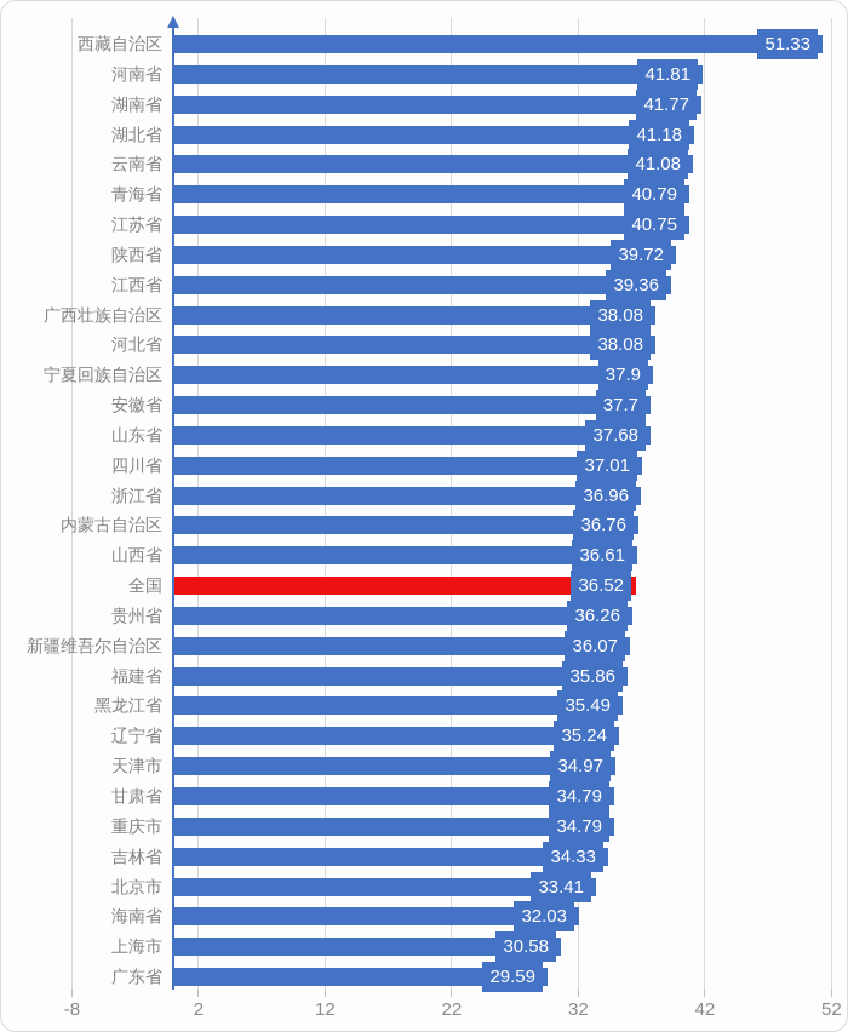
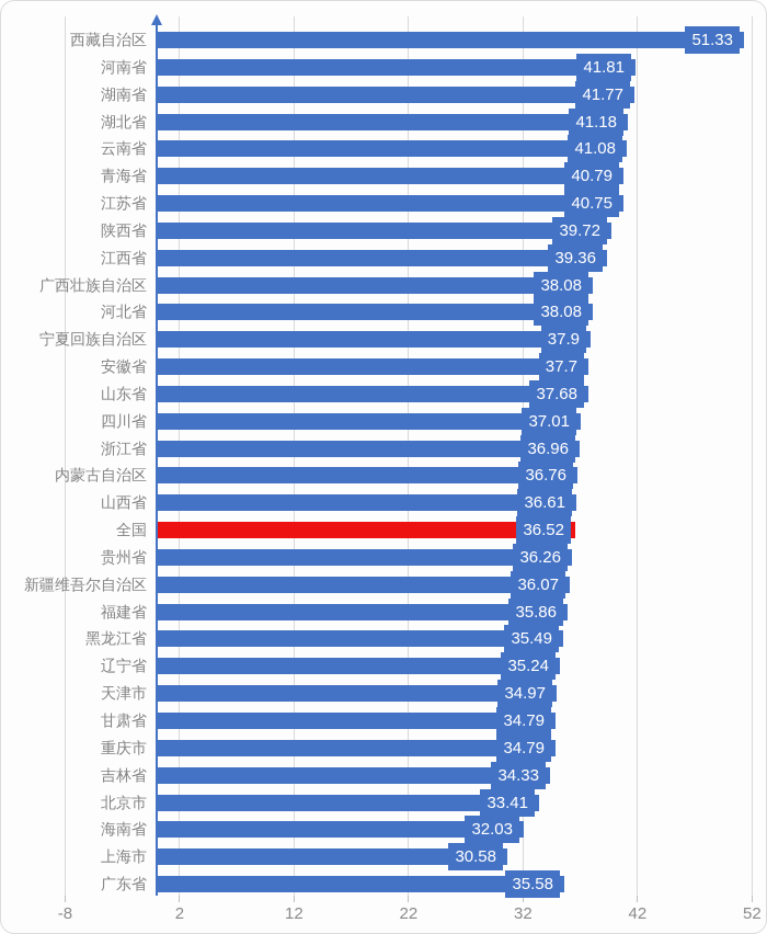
广东省: 29.59 -> 35.58
